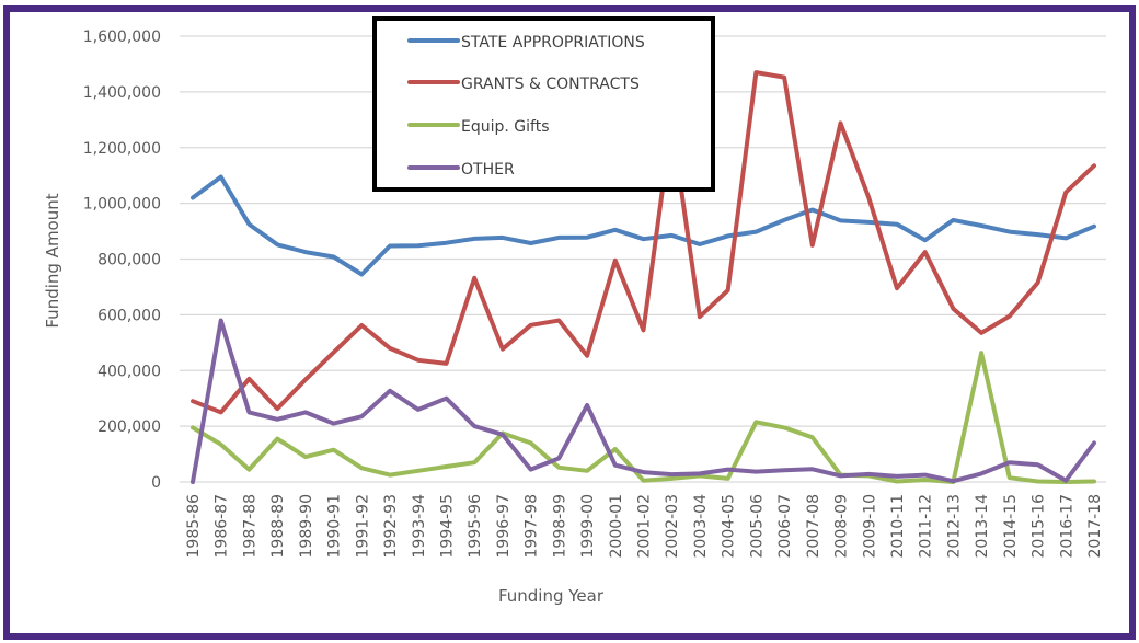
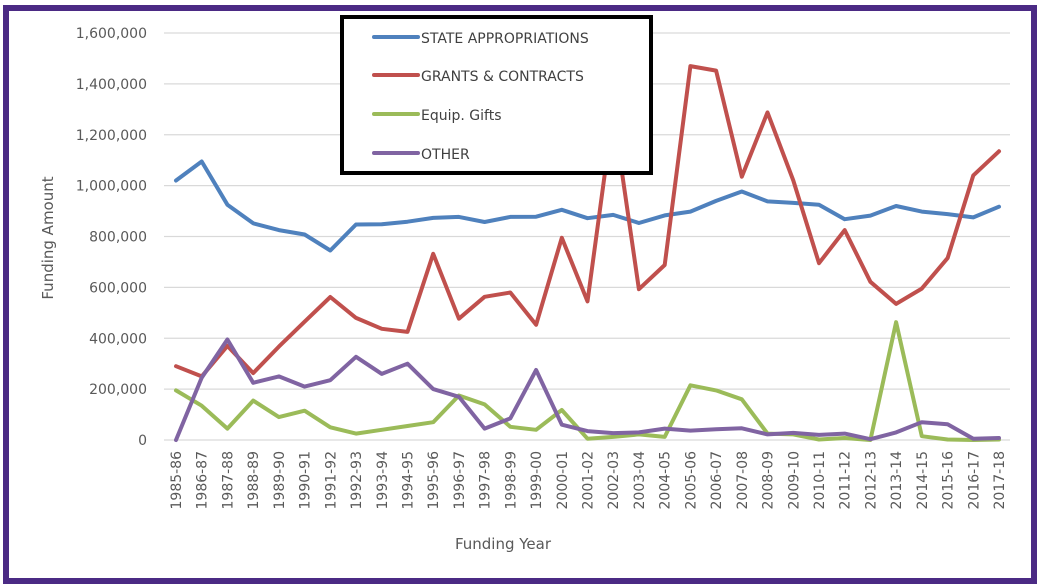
OTHER/1986-87: 580000 -> 240000
OTHER/1987-88: 250000 -> 400000
GRANTS & CONTRACTS/2007-08: 850000 -> 1040000
STATE APPROPRIATIONS/2012-13: 940000 -> 880000
OTHER/2017-18: 140000 -> 10000
